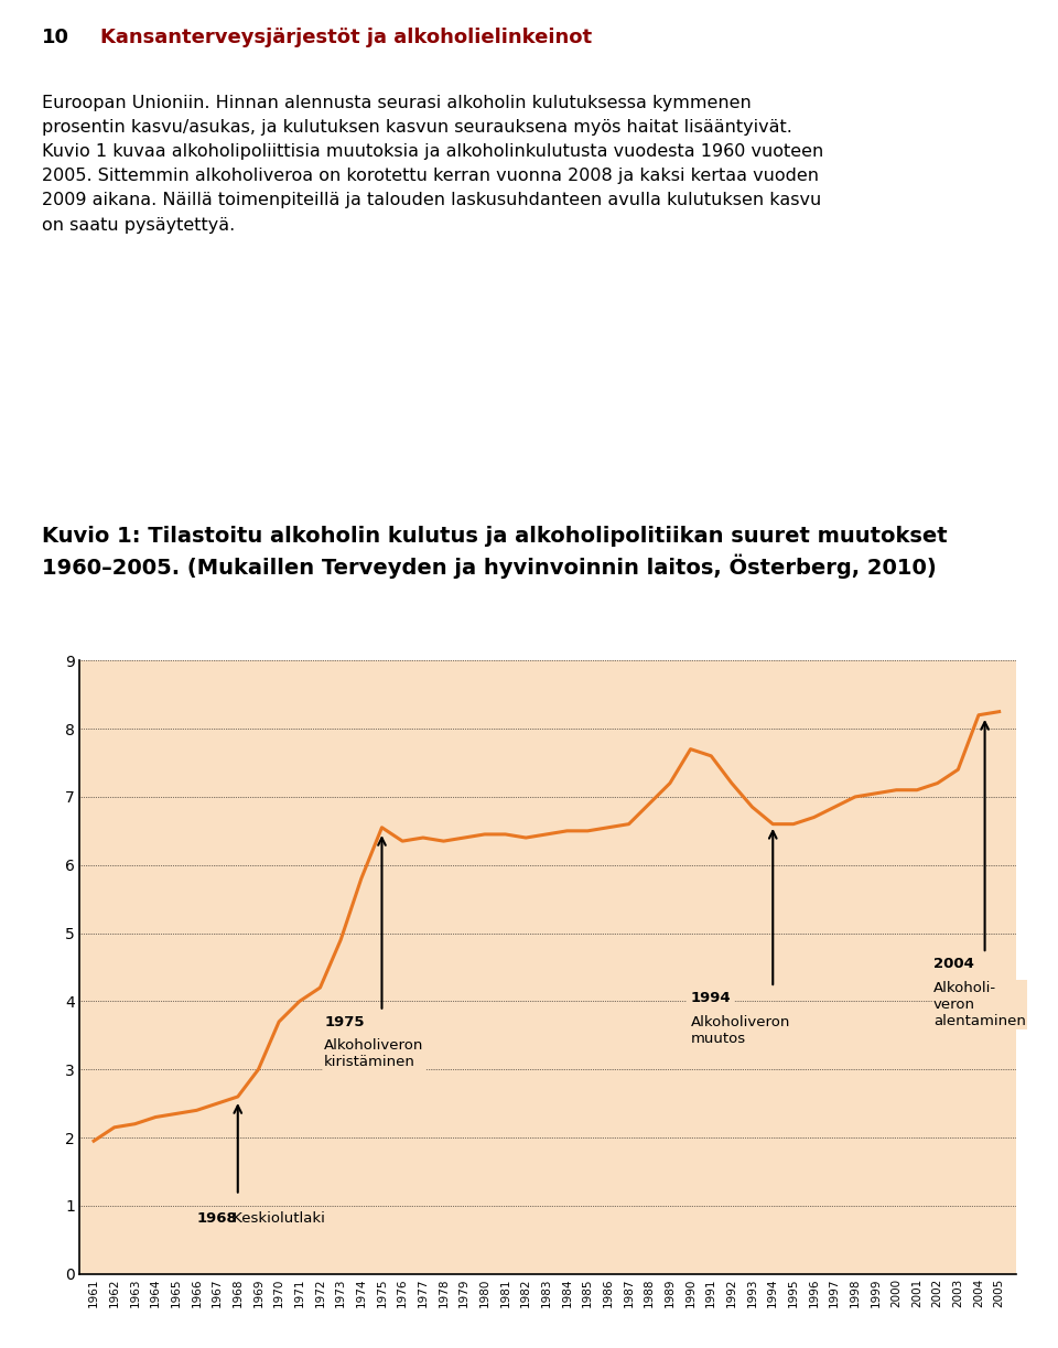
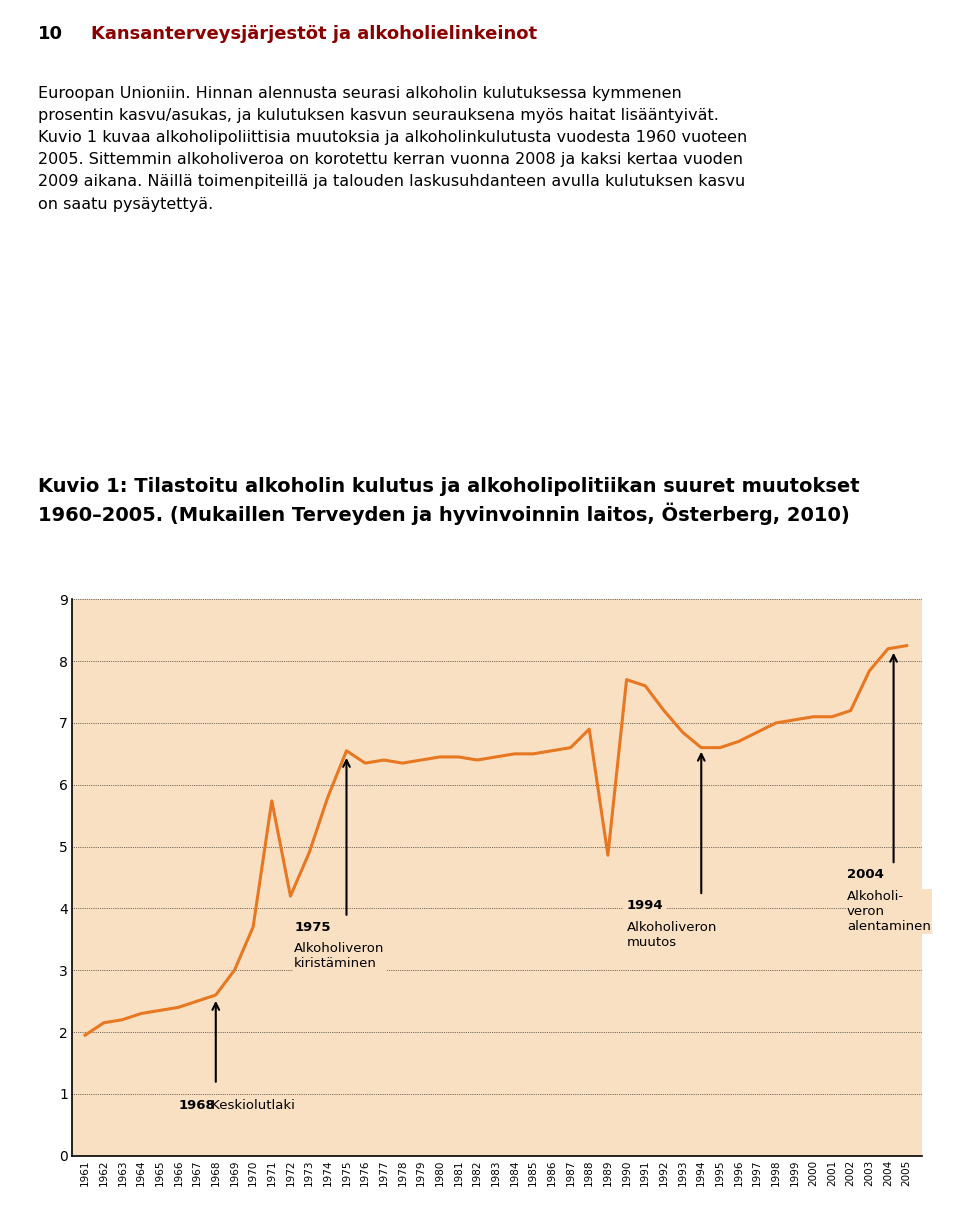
1971: 4.00 -> 5.74
1989: 7.20 -> 4.86
2003: 7.40 -> 7.84
